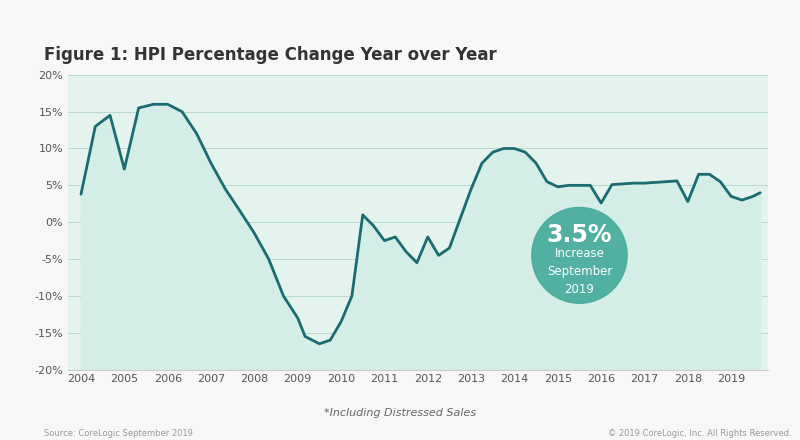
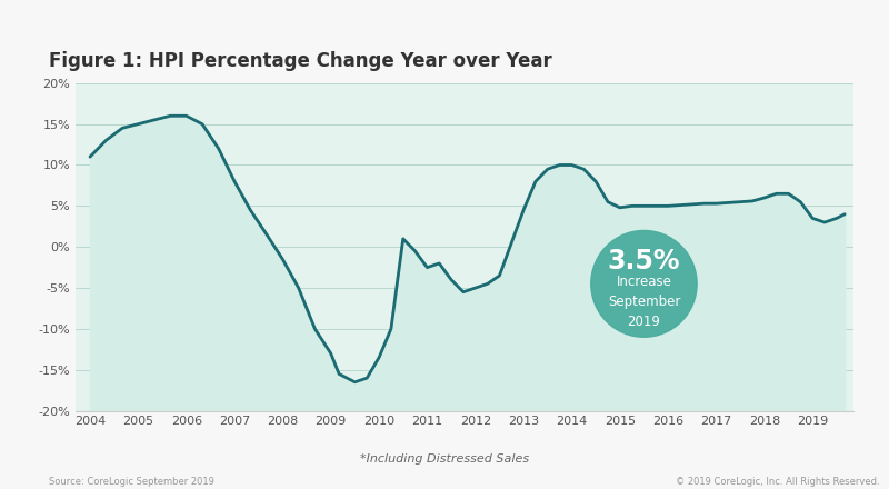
2004: 3.8% -> 11.0%
2005: 7.2% -> 15.0%
2012: -2.0% -> -5.0%
2016: 2.6% -> 5.0%
2018: 2.8% -> 6.0%
